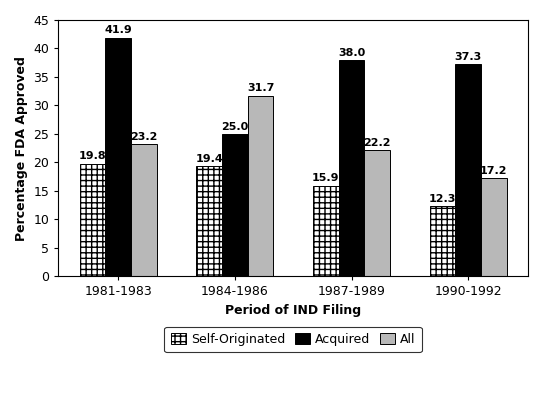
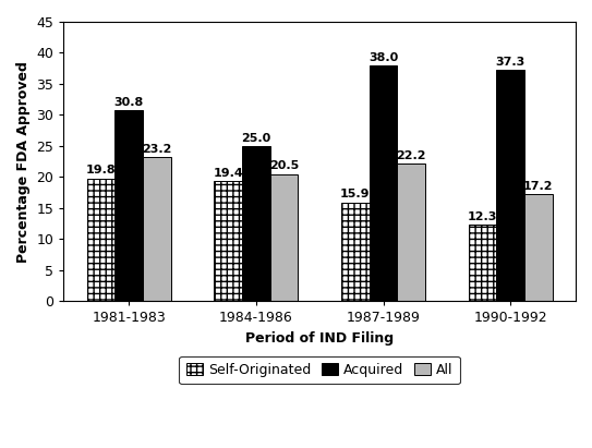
Acquired/1981-1983: 41.9 -> 30.8
All/1984-1986: 31.7 -> 20.5
